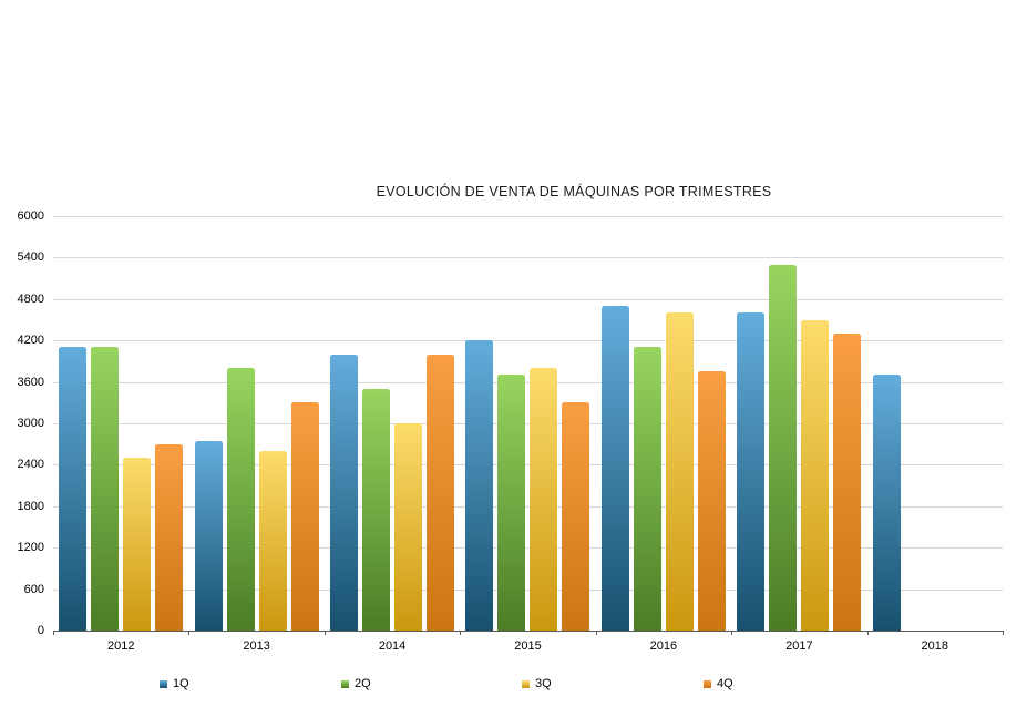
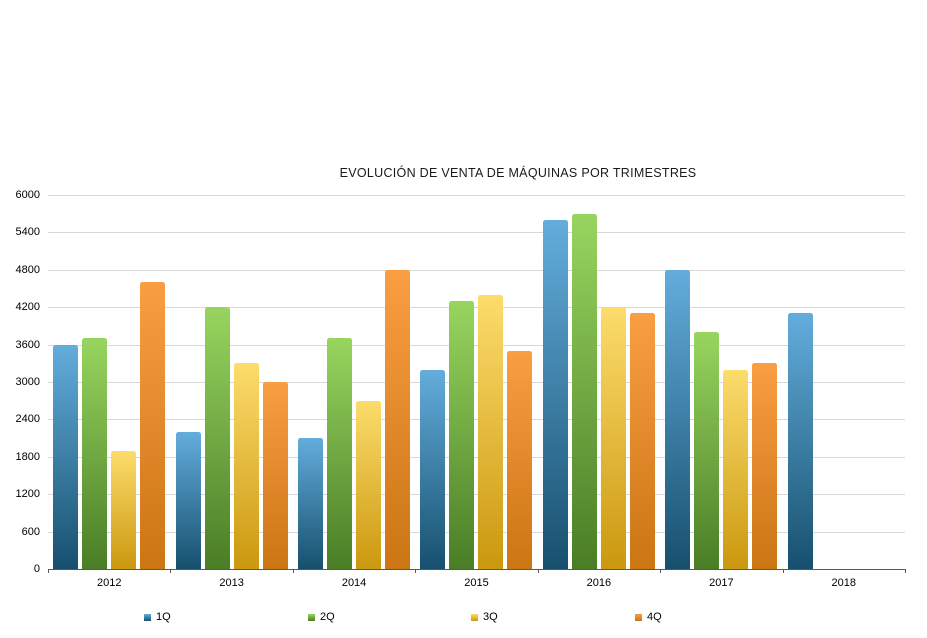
1Q/2012: 4100 -> 3600
2Q/2012: 4100 -> 3700
3Q/2012: 2500 -> 1900
4Q/2012: 2700 -> 4600
1Q/2013: 2800 -> 2200
2Q/2013: 3800 -> 4200
3Q/2013: 2600 -> 3300
4Q/2013: 3300 -> 3000
1Q/2014: 4000 -> 2100
2Q/2014: 3500 -> 3700
3Q/2014: 3000 -> 2700
4Q/2014: 4000 -> 4800
1Q/2015: 4200 -> 3200
2Q/2015: 3700 -> 4300
3Q/2015: 3800 -> 4400
4Q/2015: 3300 -> 3500
1Q/2016: 4700 -> 5600
2Q/2016: 4100 -> 5700
3Q/2016: 4600 -> 4200
4Q/2016: 3800 -> 4100
1Q/2017: 4600 -> 4800
2Q/2017: 5300 -> 3800
3Q/2017: 4500 -> 3200
4Q/2017: 4300 -> 3300
1Q/2018: 3700 -> 4100
